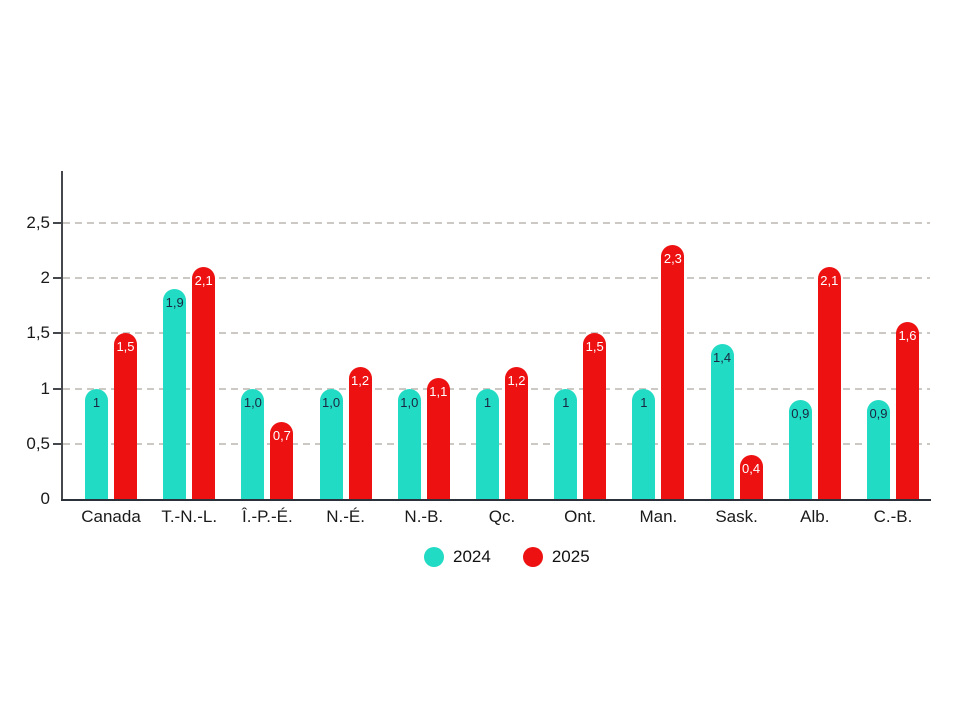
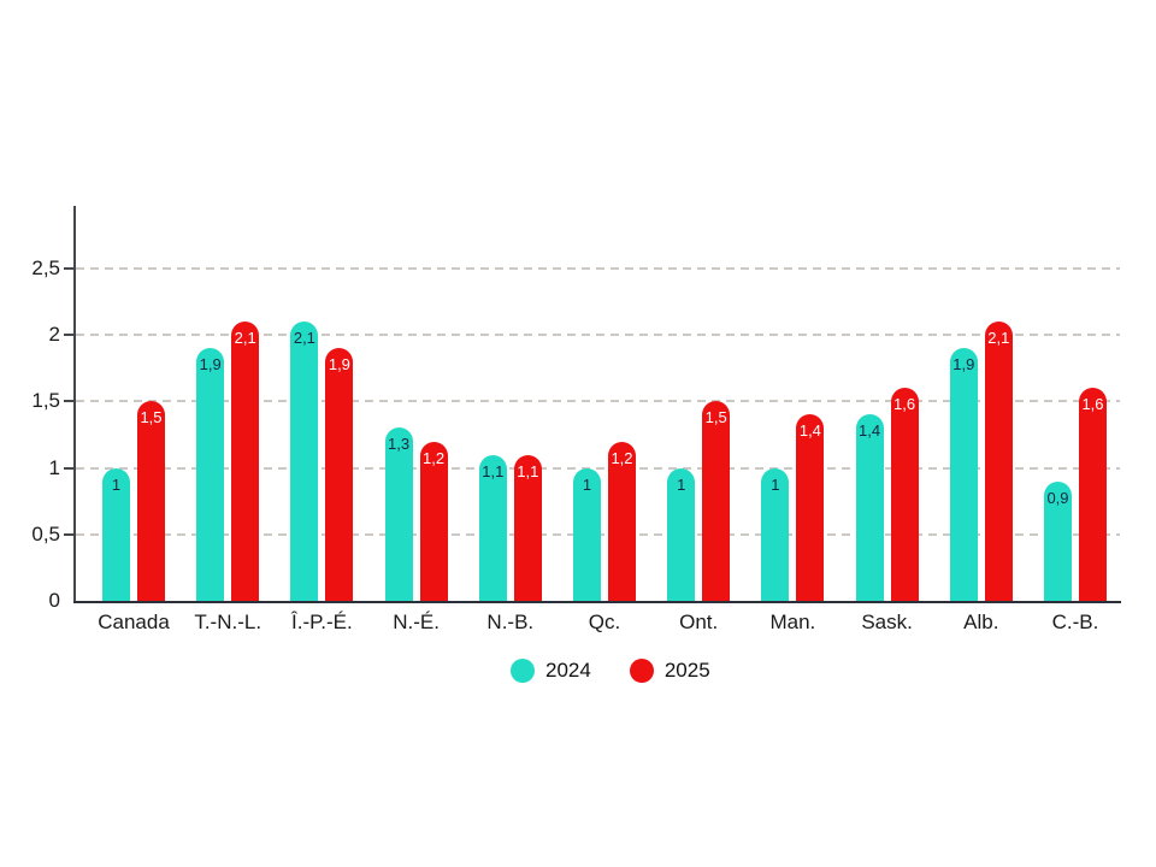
2024/Î.-P.-É.: 1,0 -> 2,1
2025/Î.-P.-É.: 0,7 -> 1,9
2024/N.-É.: 1,0 -> 1,3
2024/N.-B.: 1,0 -> 1,1
2025/Man.: 2,3 -> 1,4
2025/Sask.: 0,4 -> 1,6
2024/Alb.: 0,9 -> 1,9
